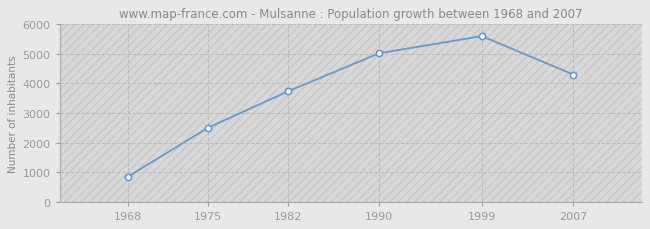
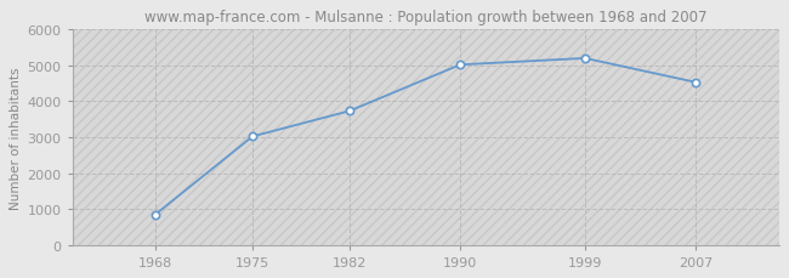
1975: 2500 -> 3020
1999: 5600 -> 5200
2007: 4300 -> 4530
